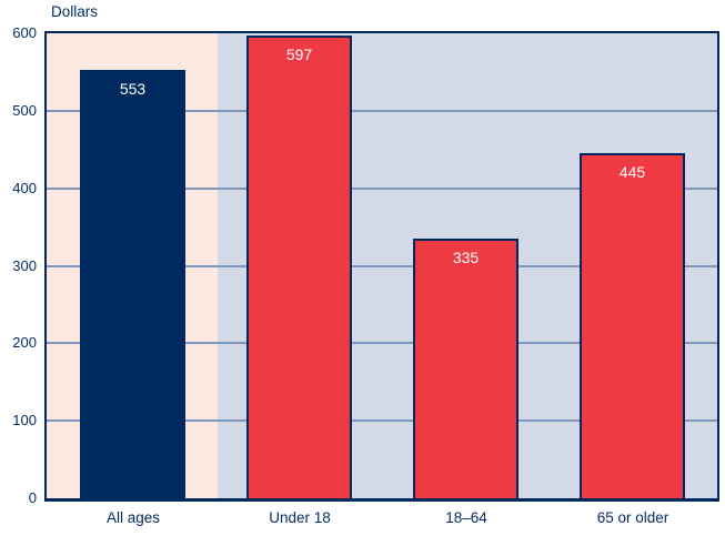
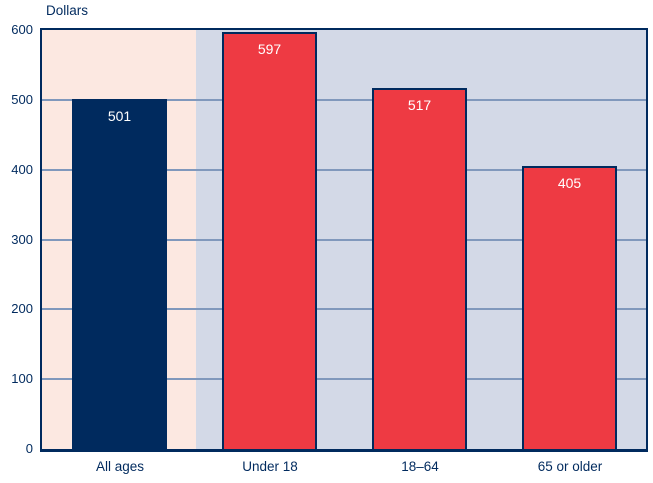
All ages: 553 -> 501
18–64: 335 -> 517
65 or older: 445 -> 405
